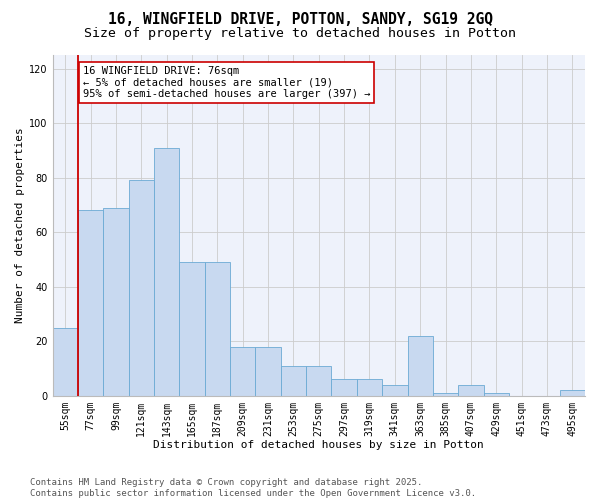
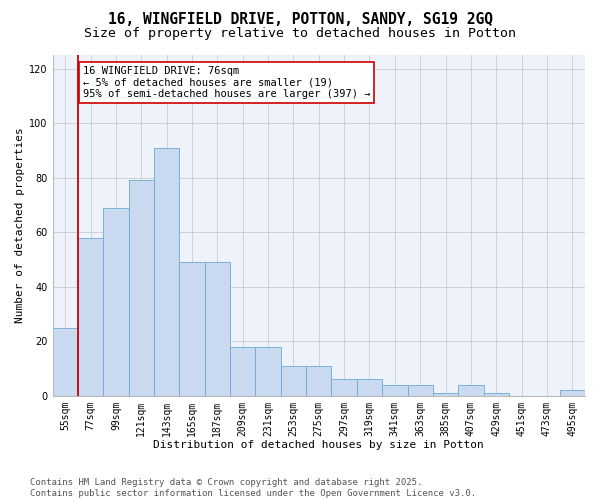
77sqm: 68 -> 58
363sqm: 22 -> 4
